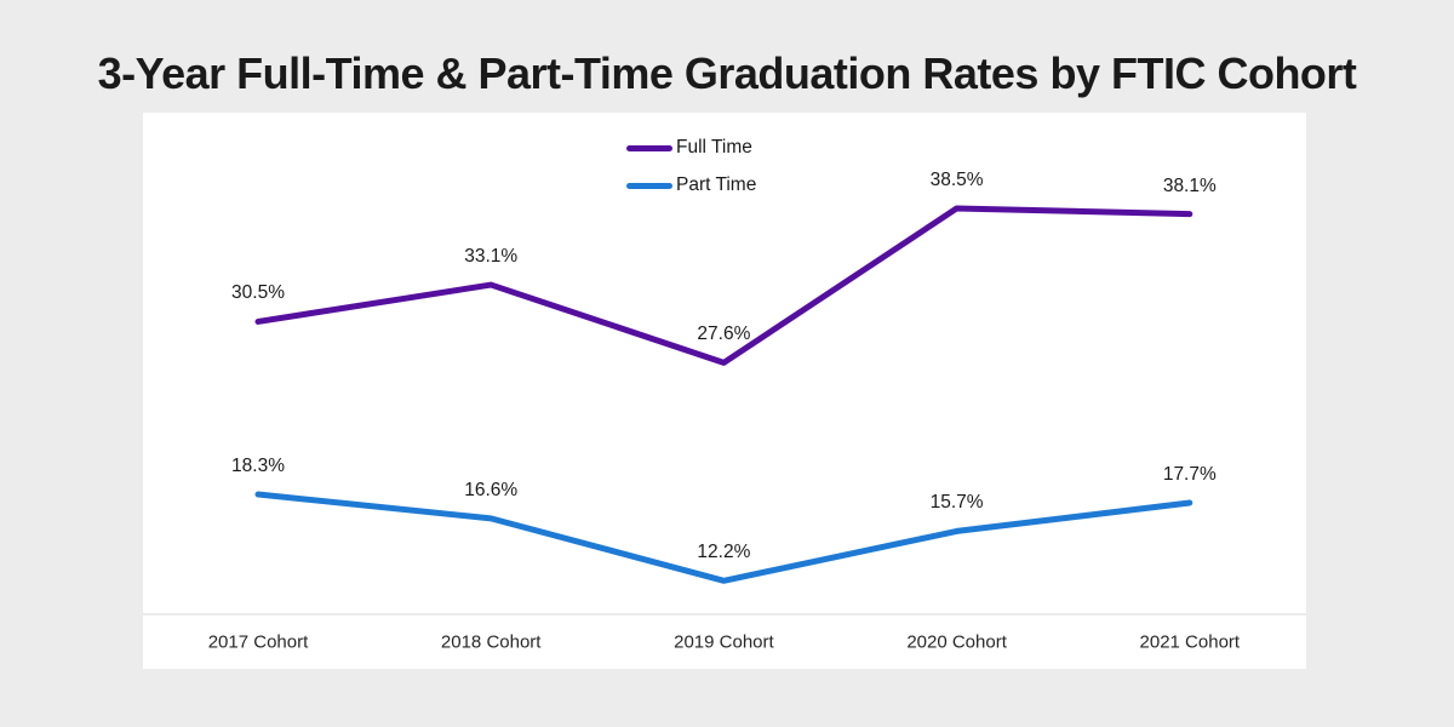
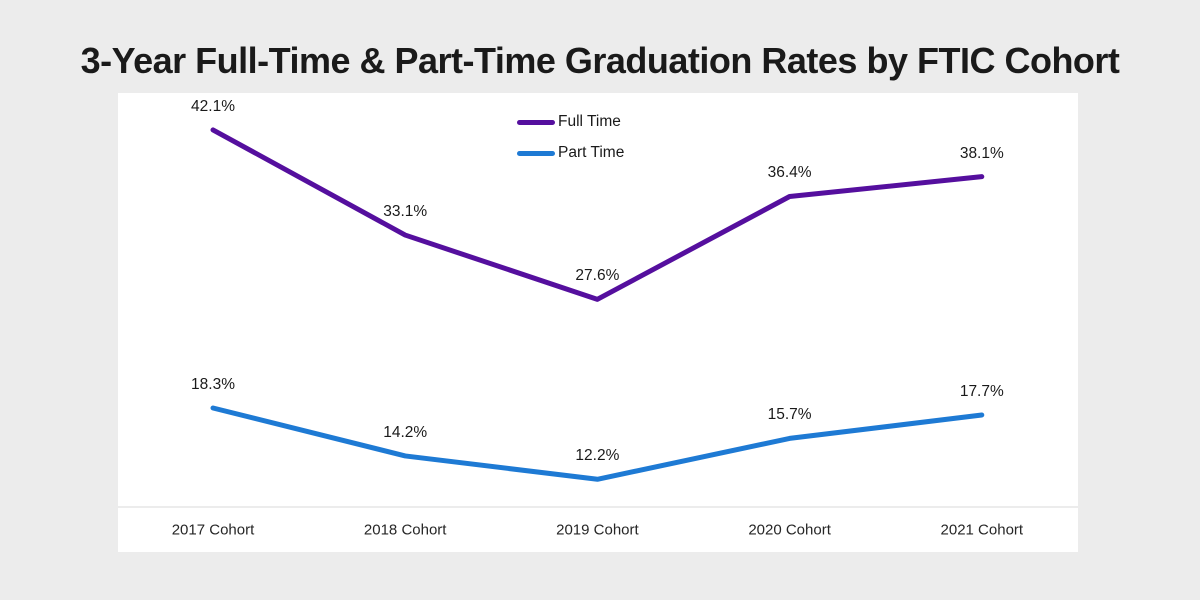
Full Time/2017 Cohort: 30.5% -> 42.1%
Part Time/2018 Cohort: 16.6% -> 14.2%
Full Time/2020 Cohort: 38.5% -> 36.4%
